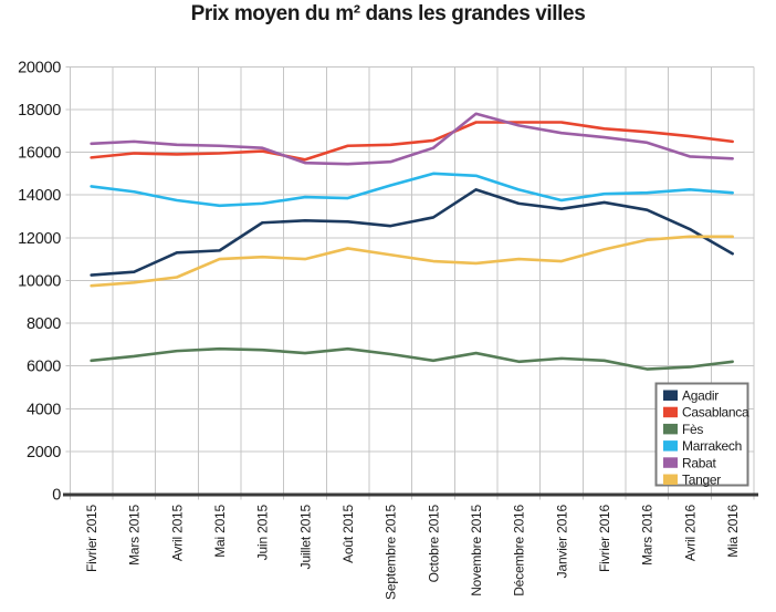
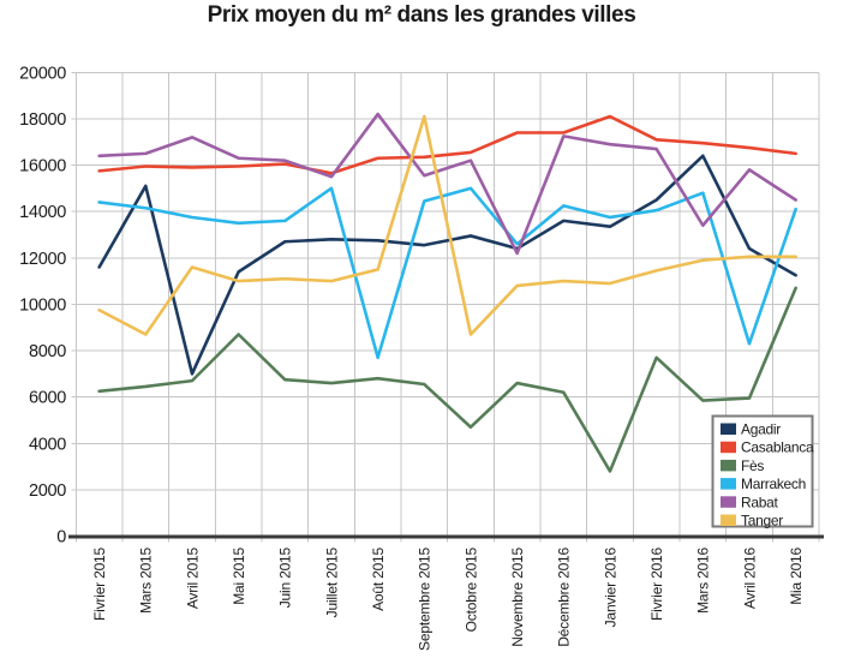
Agadir/Fivrier 2015: 10200 -> 11600
Agadir/Mars 2015: 10400 -> 15100
Tanger/Mars 2015: 9900 -> 8700
Agadir/Avril 2015: 11300 -> 7000
Rabat/Avril 2015: 16400 -> 17200
Tanger/Avril 2015: 10200 -> 11600
Fès/Mai 2015: 6800 -> 8700
Marrakech/Juillet 2015: 13900 -> 15000
Marrakech/Août 2015: 13800 -> 7700
Rabat/Août 2015: 15400 -> 18200
Tanger/Septembre 2015: 11200 -> 18100
Fès/Octobre 2015: 6200 -> 4700
Tanger/Octobre 2015: 10900 -> 8700
Agadir/Novembre 2015: 14200 -> 12400
Marrakech/Novembre 2015: 14900 -> 12600
Rabat/Novembre 2015: 17800 -> 12200
Casablanca/Janvier 2016: 17400 -> 18100
Fès/Janvier 2016: 6400 -> 2800
Agadir/Fivrier 2016: 13600 -> 14500
Fès/Fivrier 2016: 6200 -> 7700
Agadir/Mars 2016: 13300 -> 16400
Marrakech/Mars 2016: 14100 -> 14800
Rabat/Mars 2016: 16400 -> 13400
Marrakech/Avril 2016: 14200 -> 8300
Fès/Mia 2016: 6200 -> 10700
Rabat/Mia 2016: 15700 -> 14500
